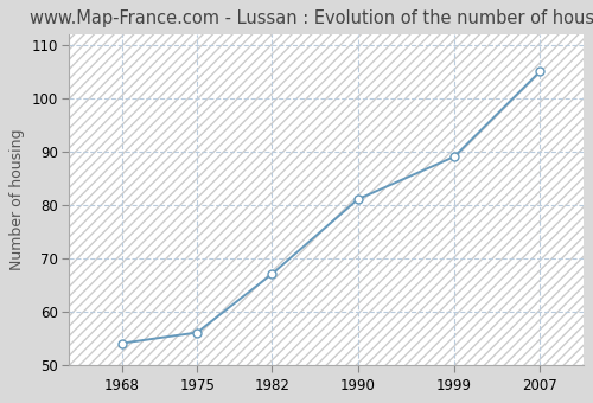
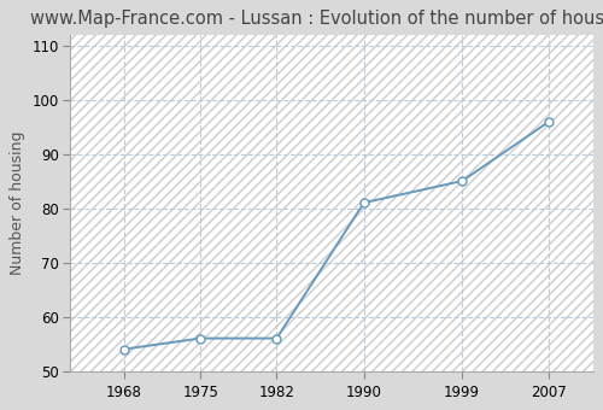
1982: 67 -> 56
1999: 89 -> 85
2007: 105 -> 96
